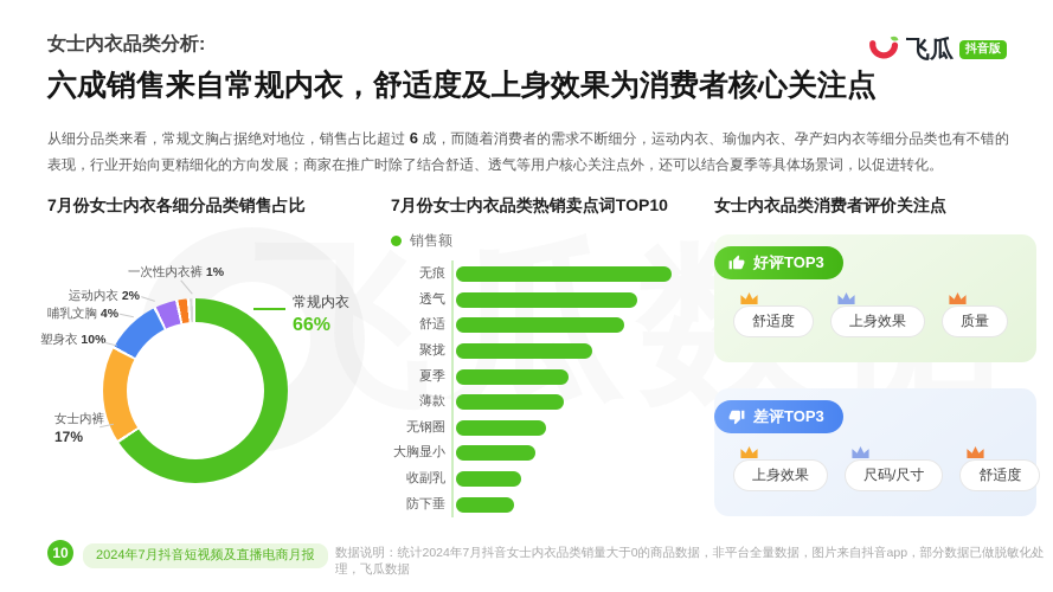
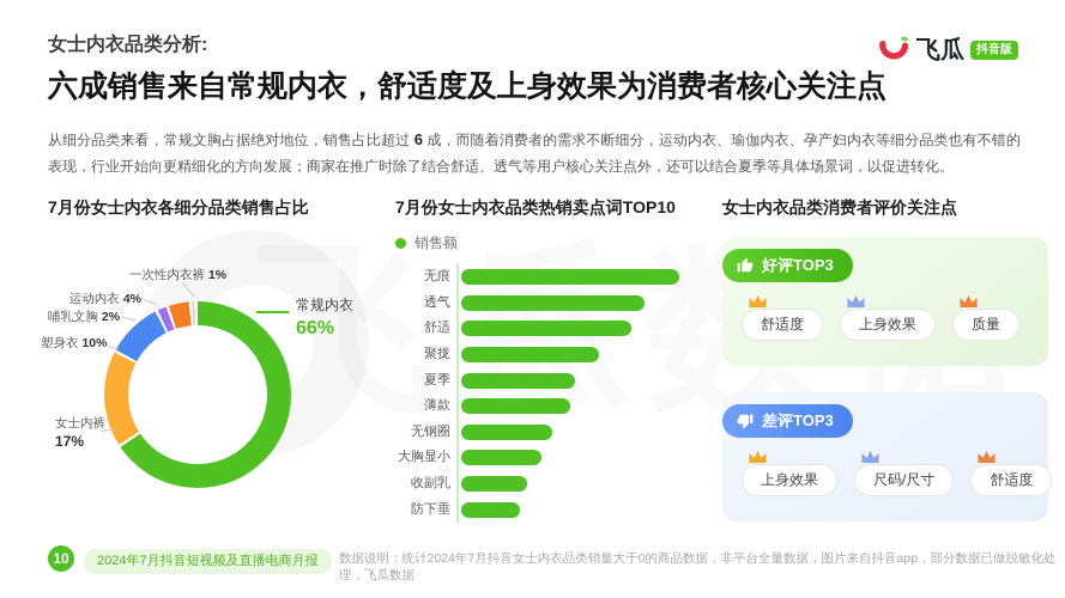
7月份女士内衣各细分品类销售占比/哺乳文胸: 4% -> 2%
7月份女士内衣各细分品类销售占比/运动内衣: 2% -> 4%
